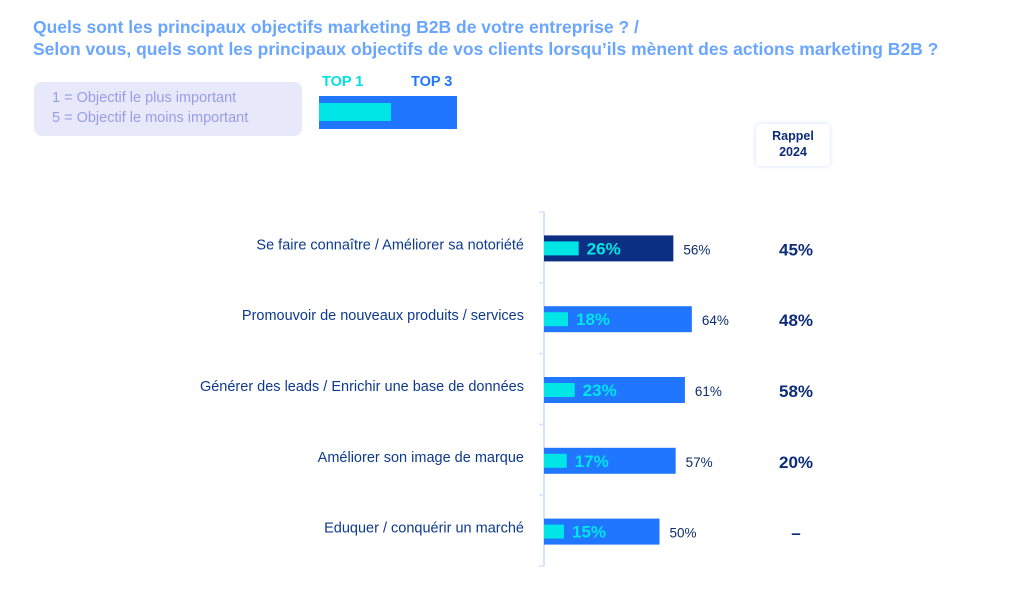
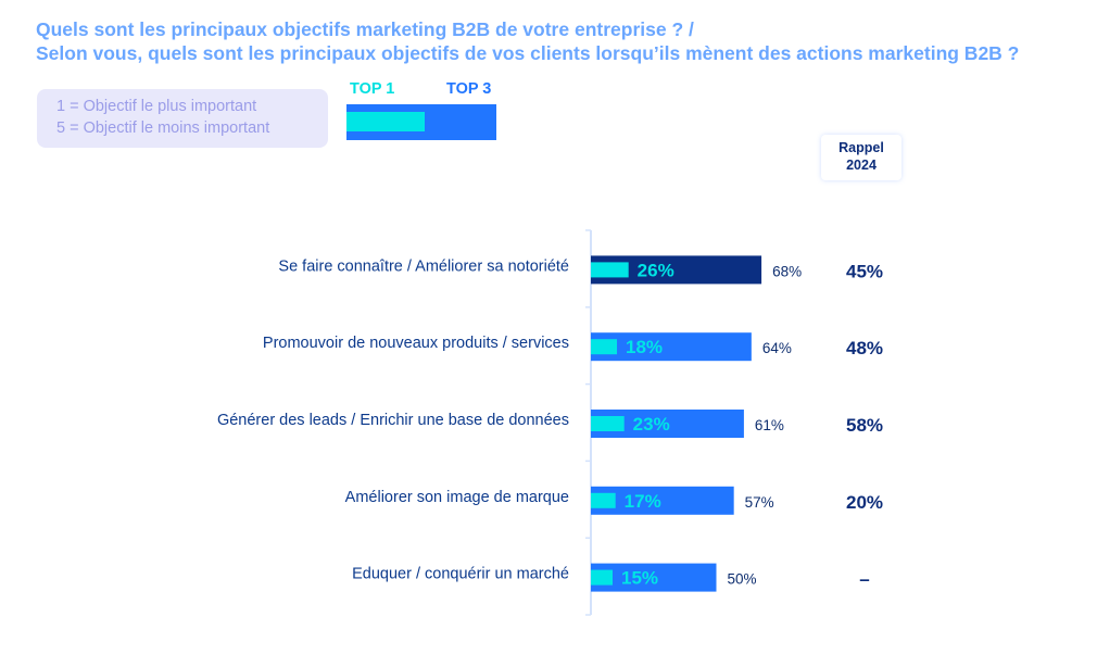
TOP 3/Se faire connaître / Améliorer sa notoriété: 56% -> 68%
